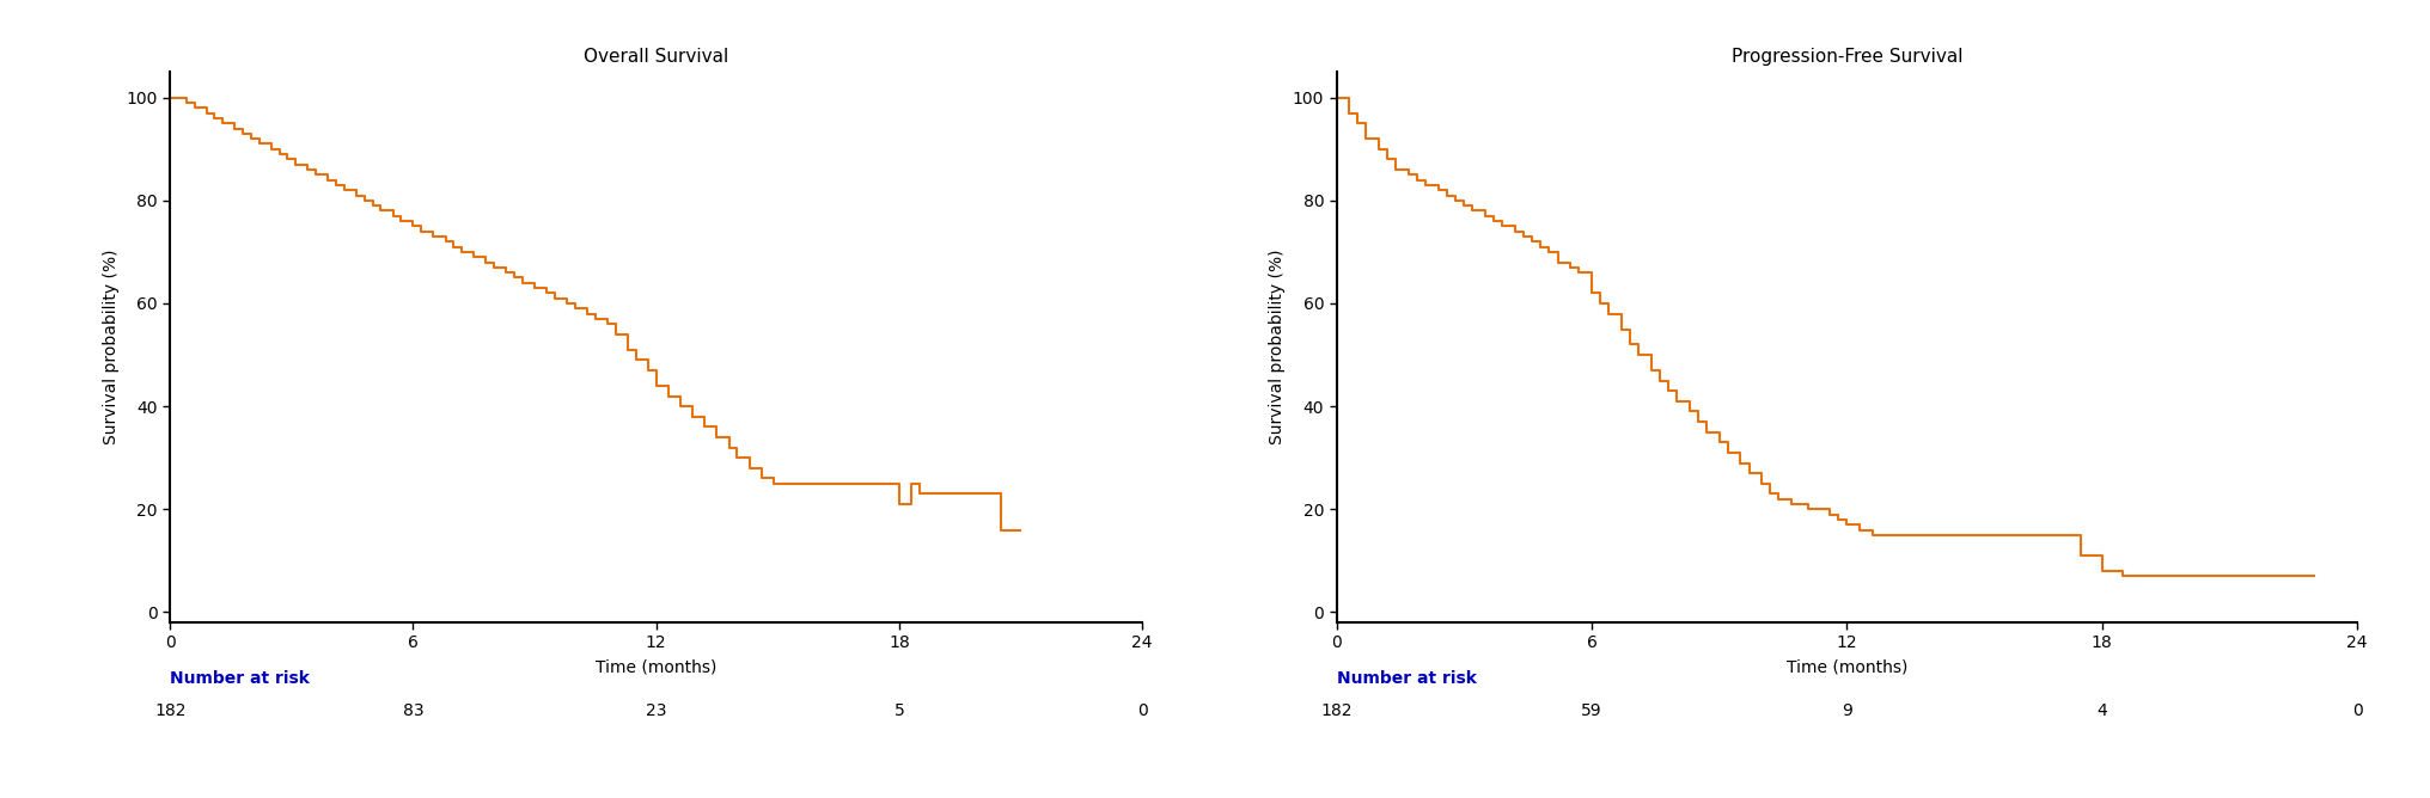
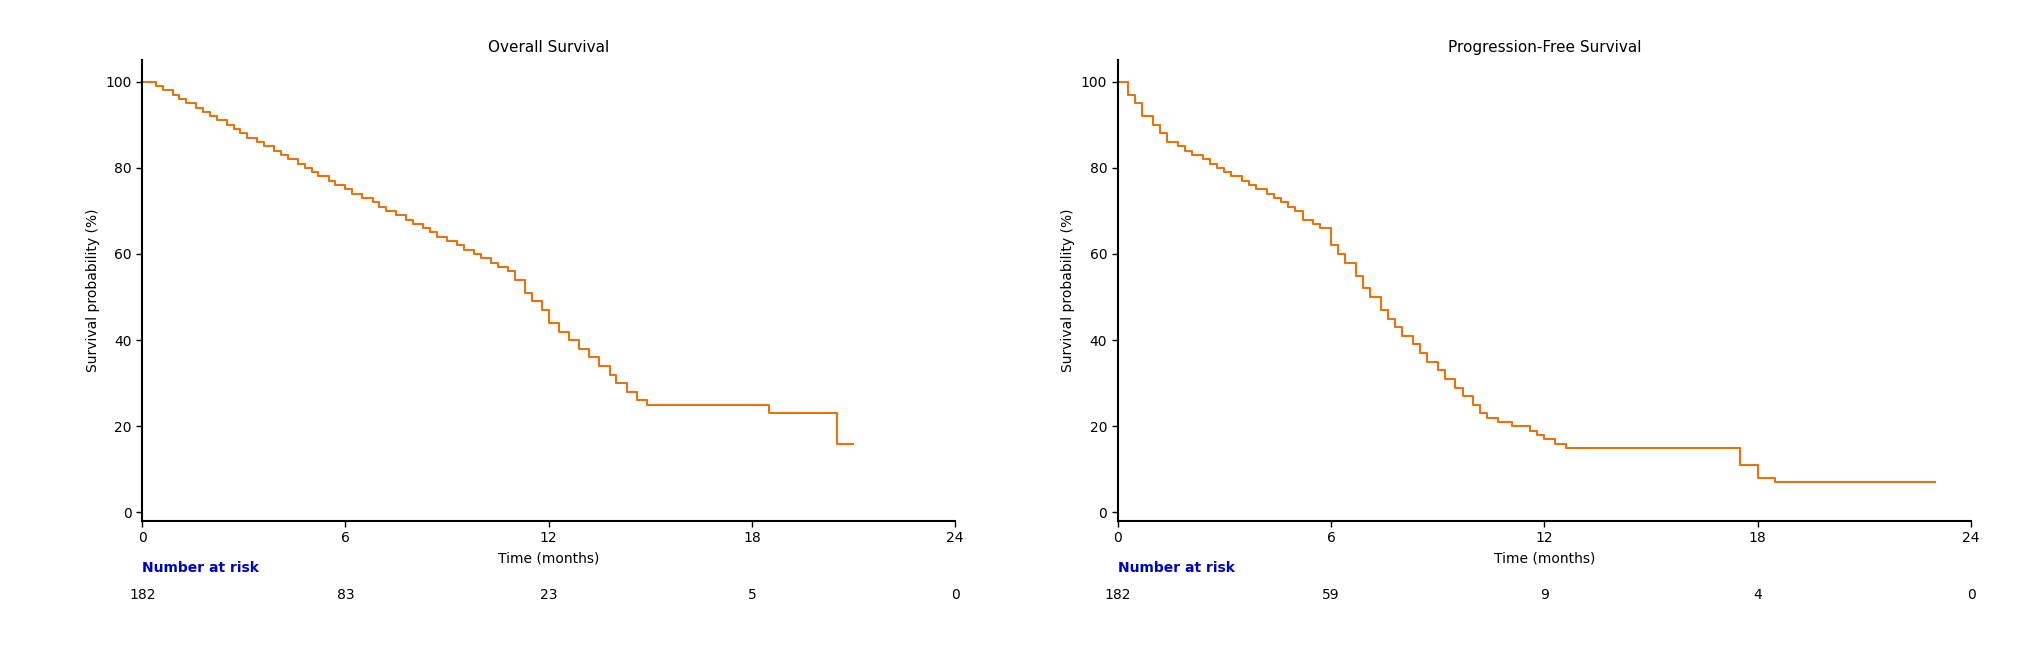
Overall Survival/18: 21 -> 25
